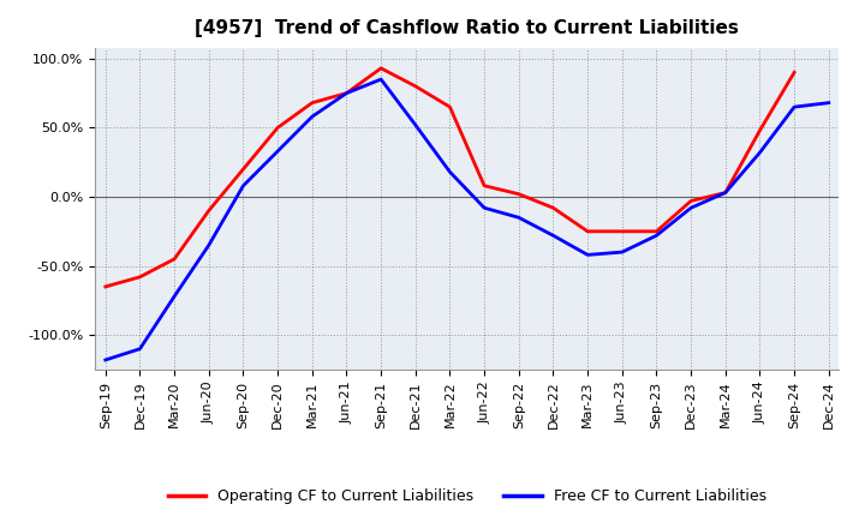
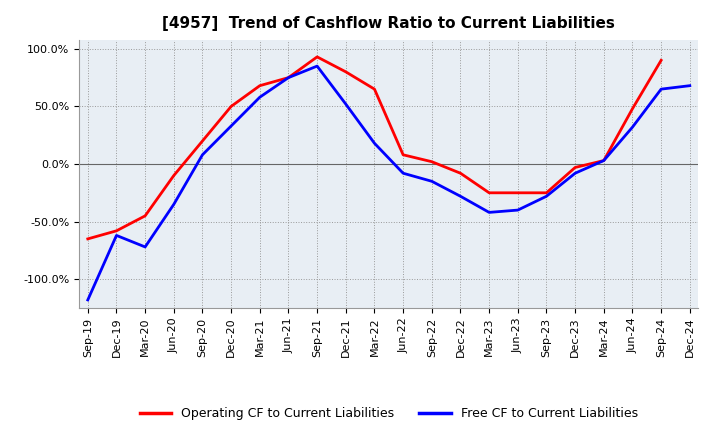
Free CF to Current Liabilities/Dec-19: -110% -> -62%
